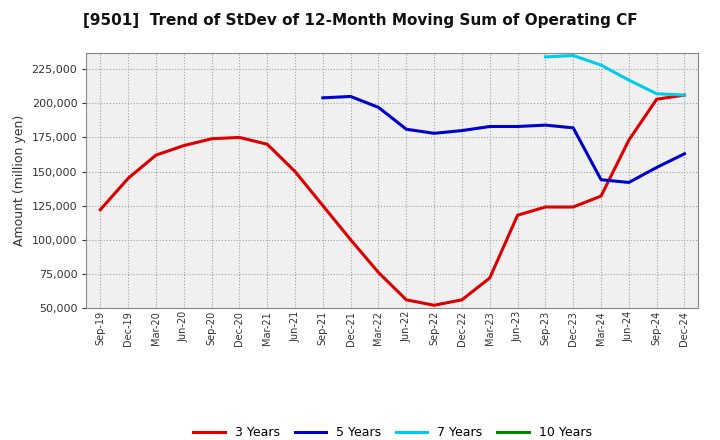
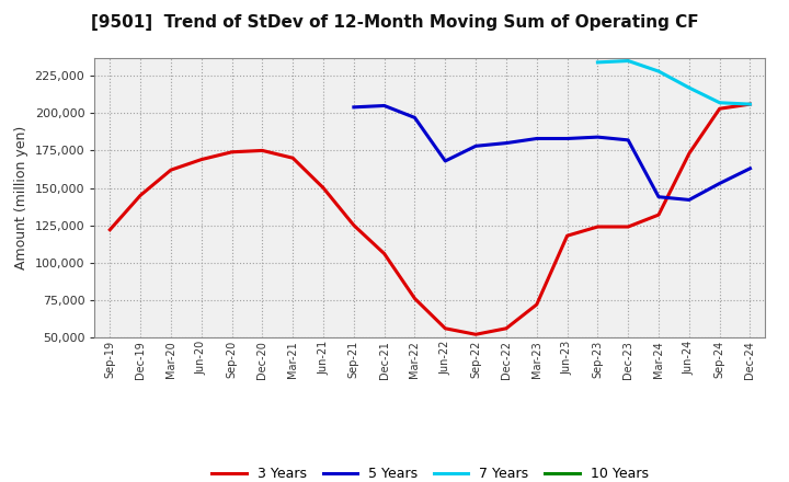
3 Years/Dec-21: 100,000 -> 106,000
5 Years/Jun-22: 181,000 -> 168,000
